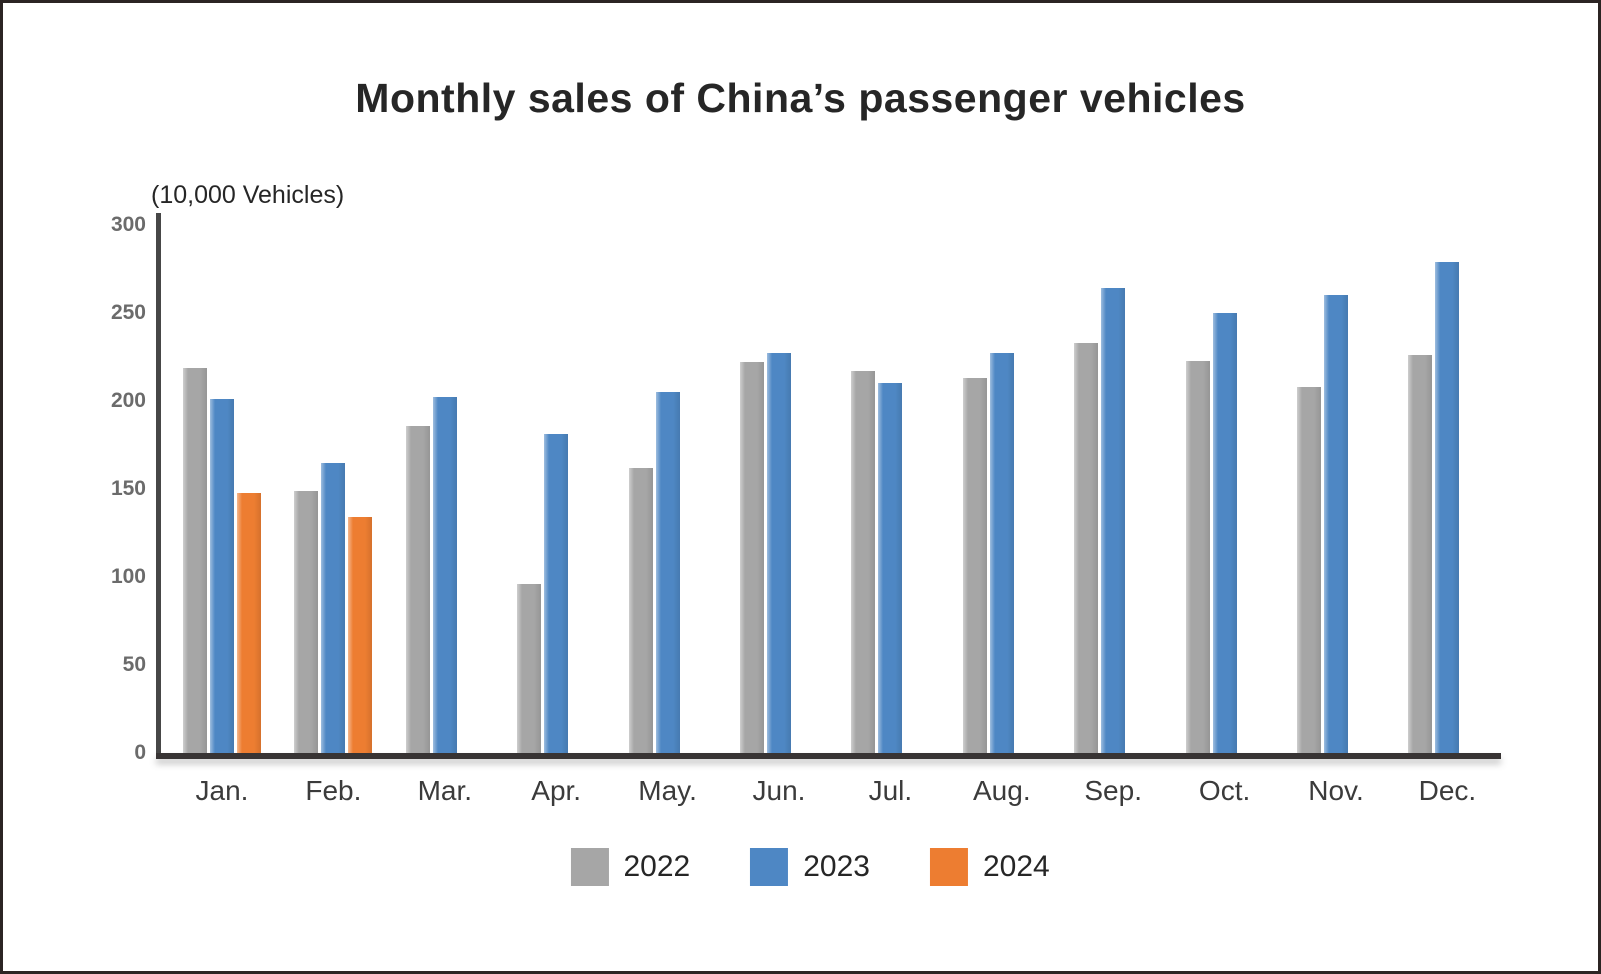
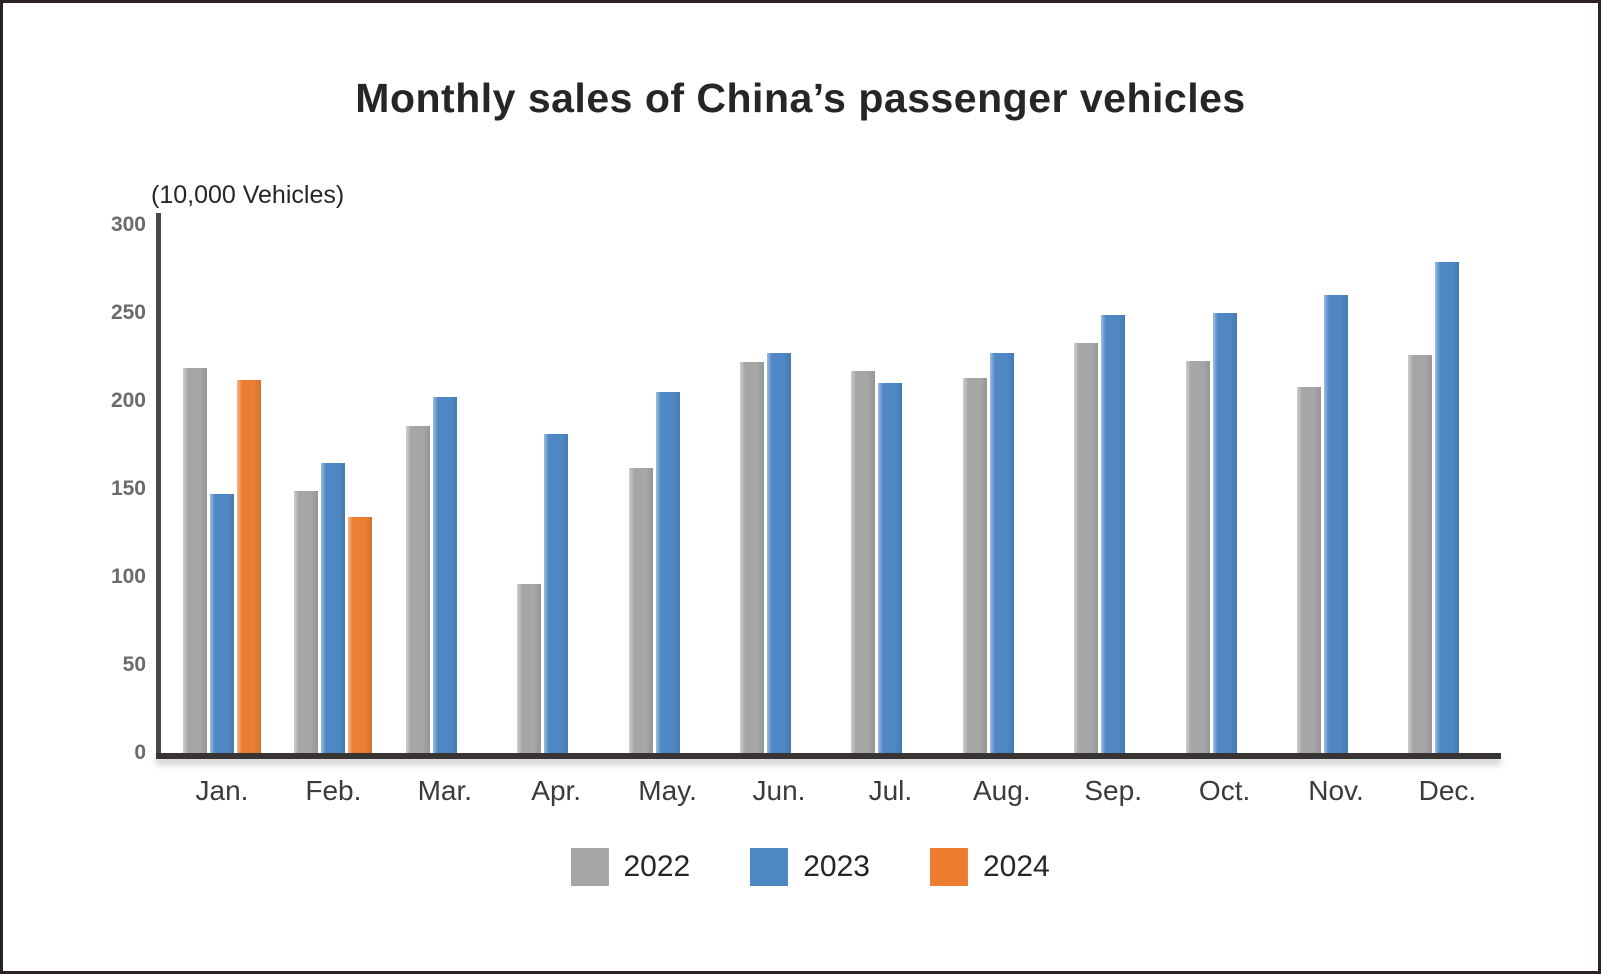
2023/Jan.: 201 -> 147
2024/Jan.: 148 -> 212
2023/Sep.: 264 -> 249
